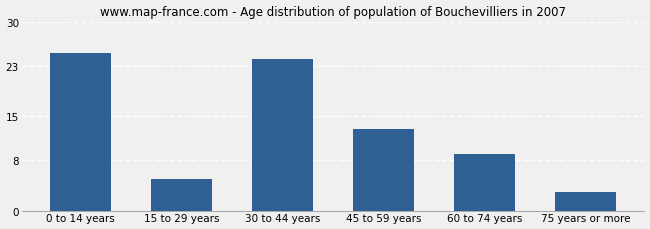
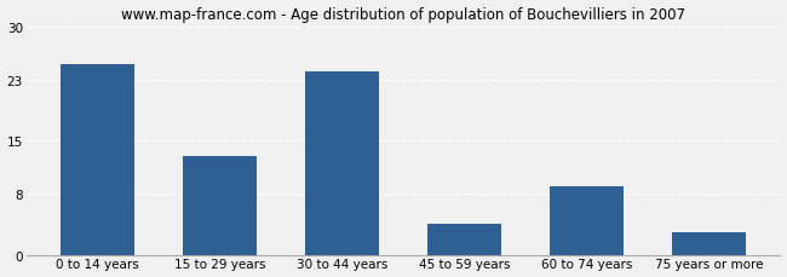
15 to 29 years: 5 -> 13
45 to 59 years: 13 -> 4
